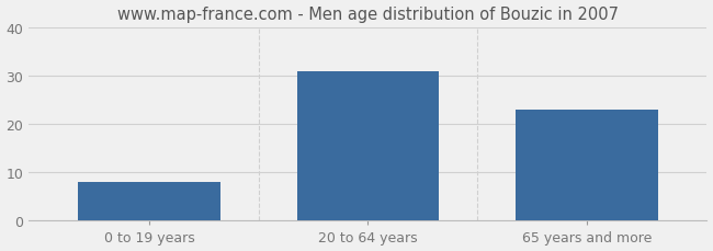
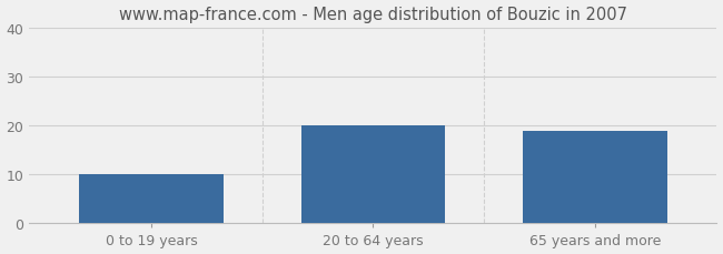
0 to 19 years: 8 -> 10
20 to 64 years: 31 -> 20
65 years and more: 23 -> 19
